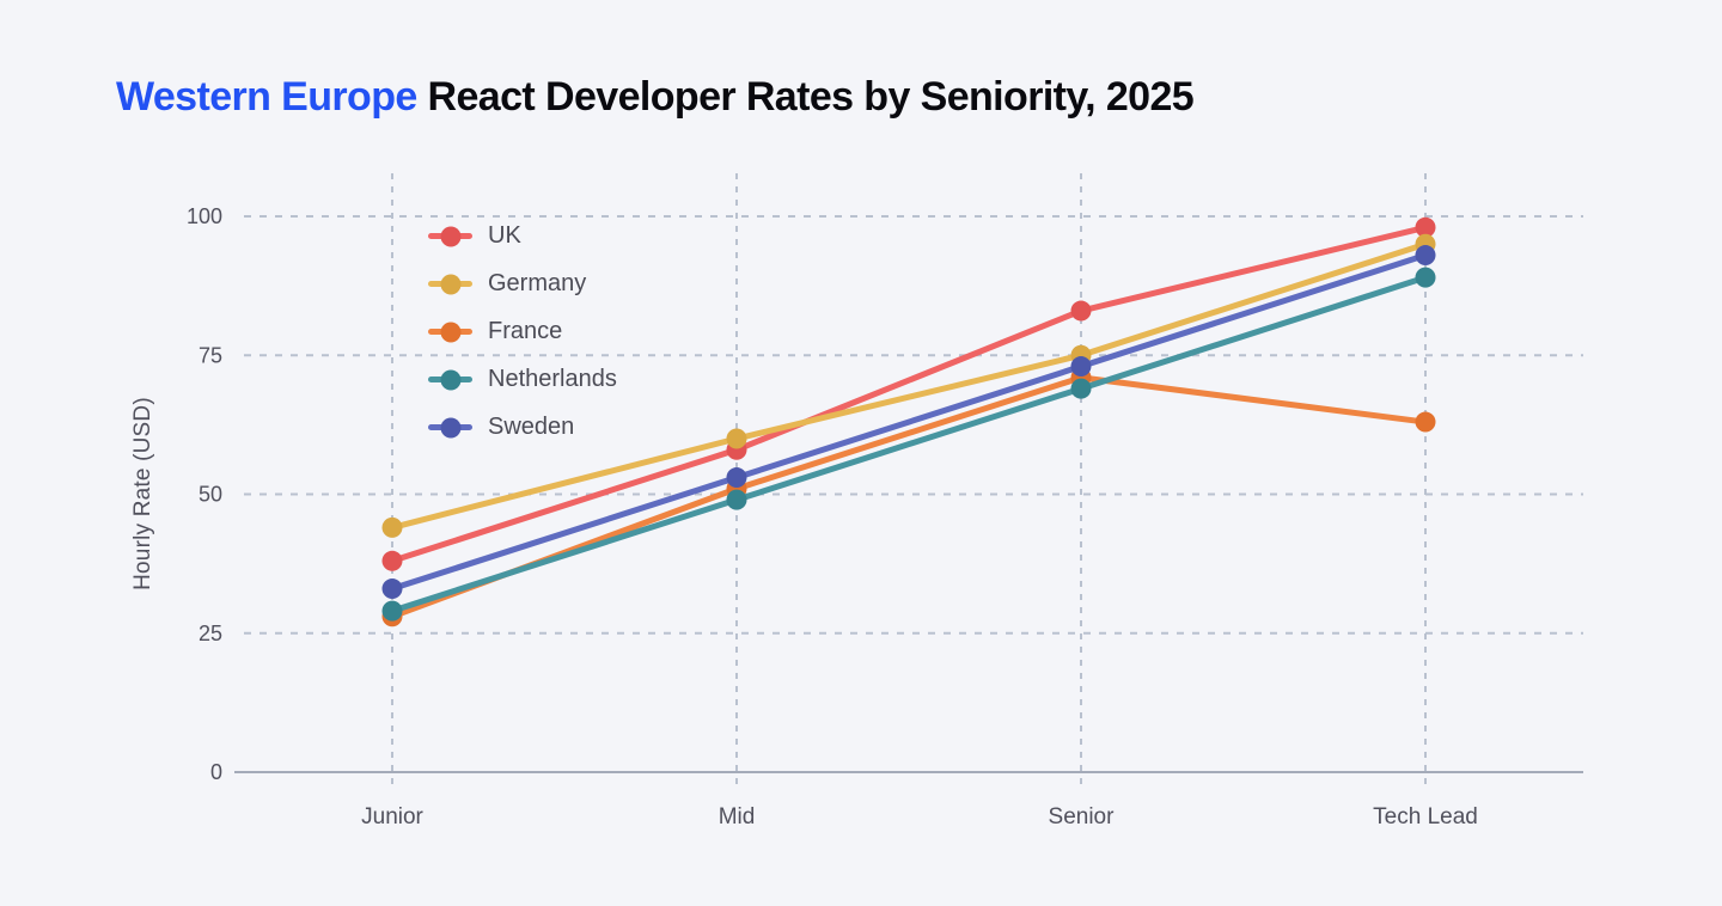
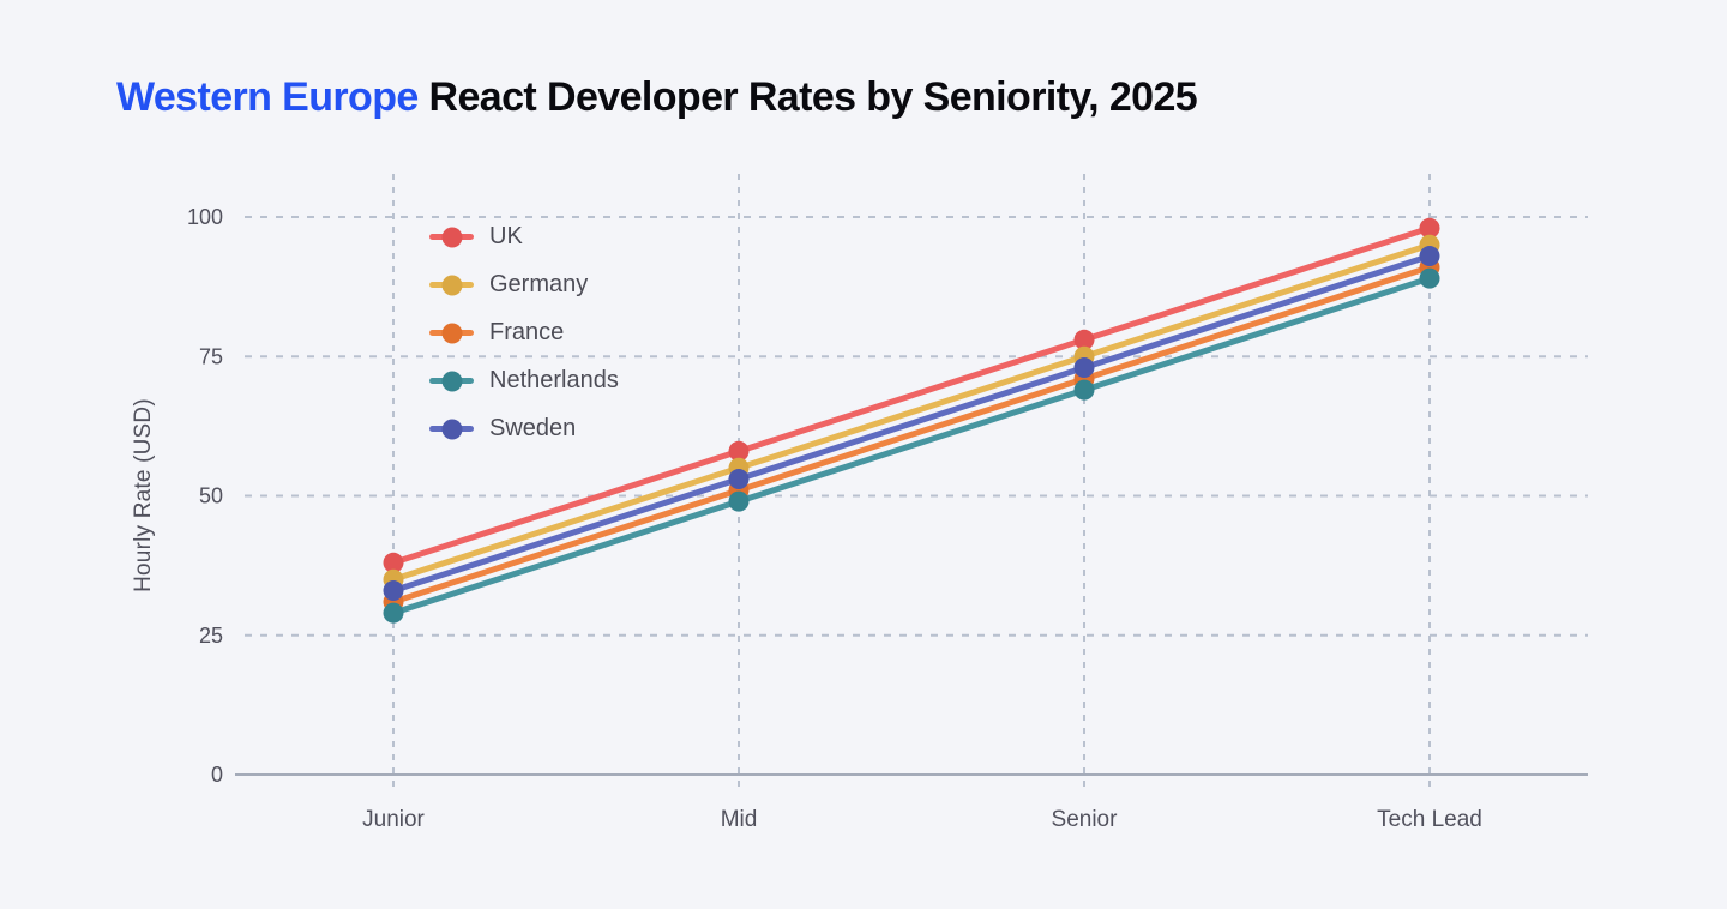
Germany/Junior: 44 -> 35
France/Junior: 28 -> 31
Germany/Mid: 60 -> 55
UK/Senior: 83 -> 78
France/Tech Lead: 63 -> 91
